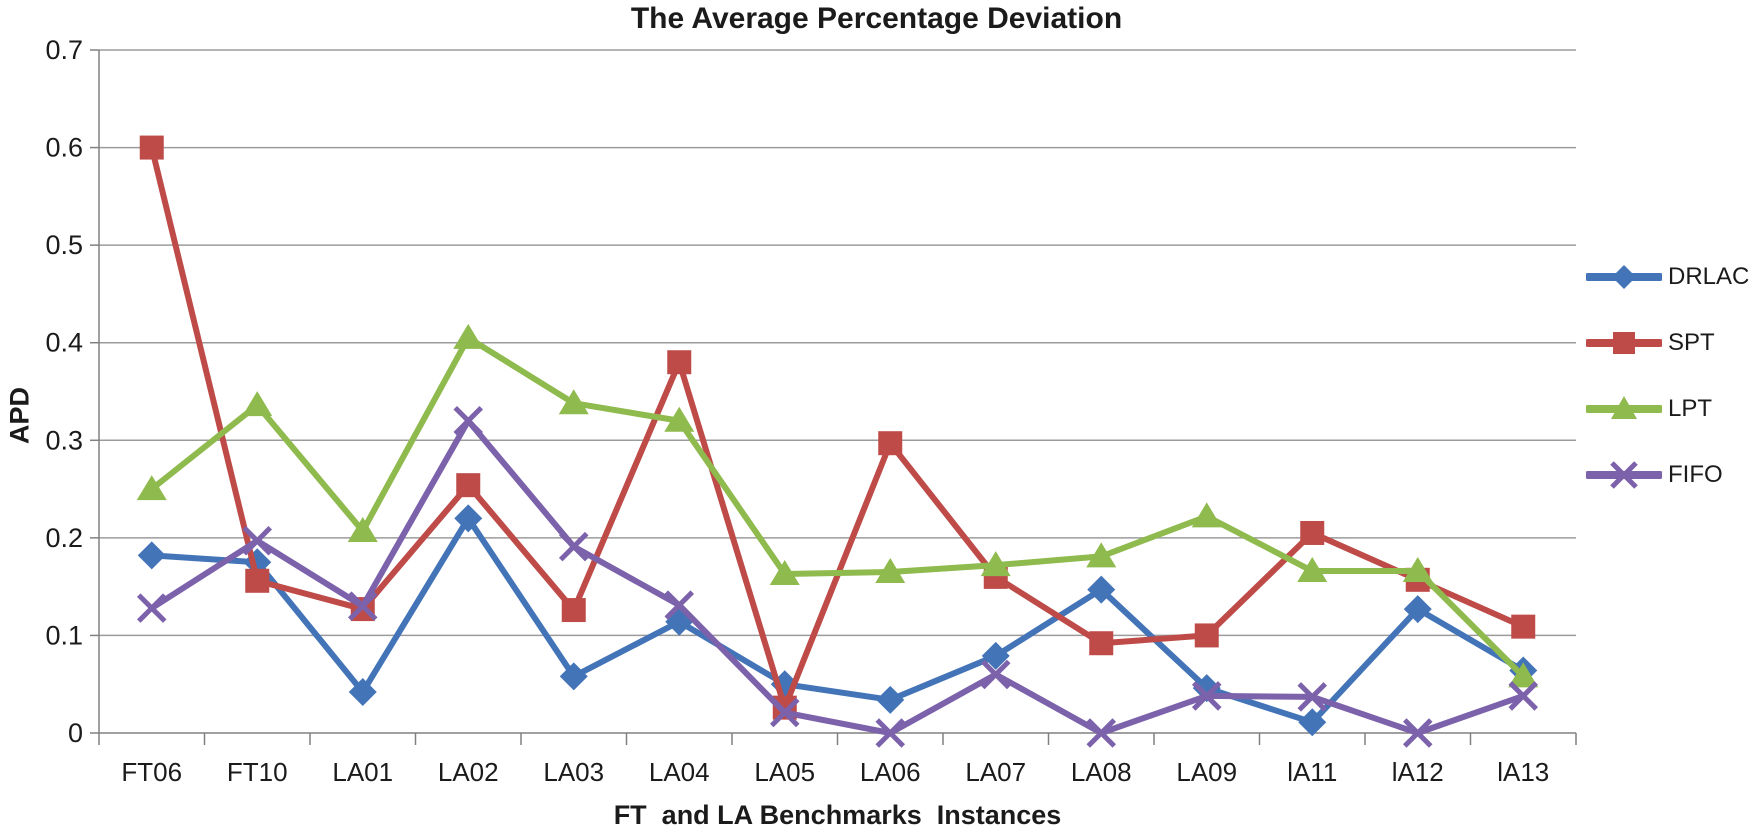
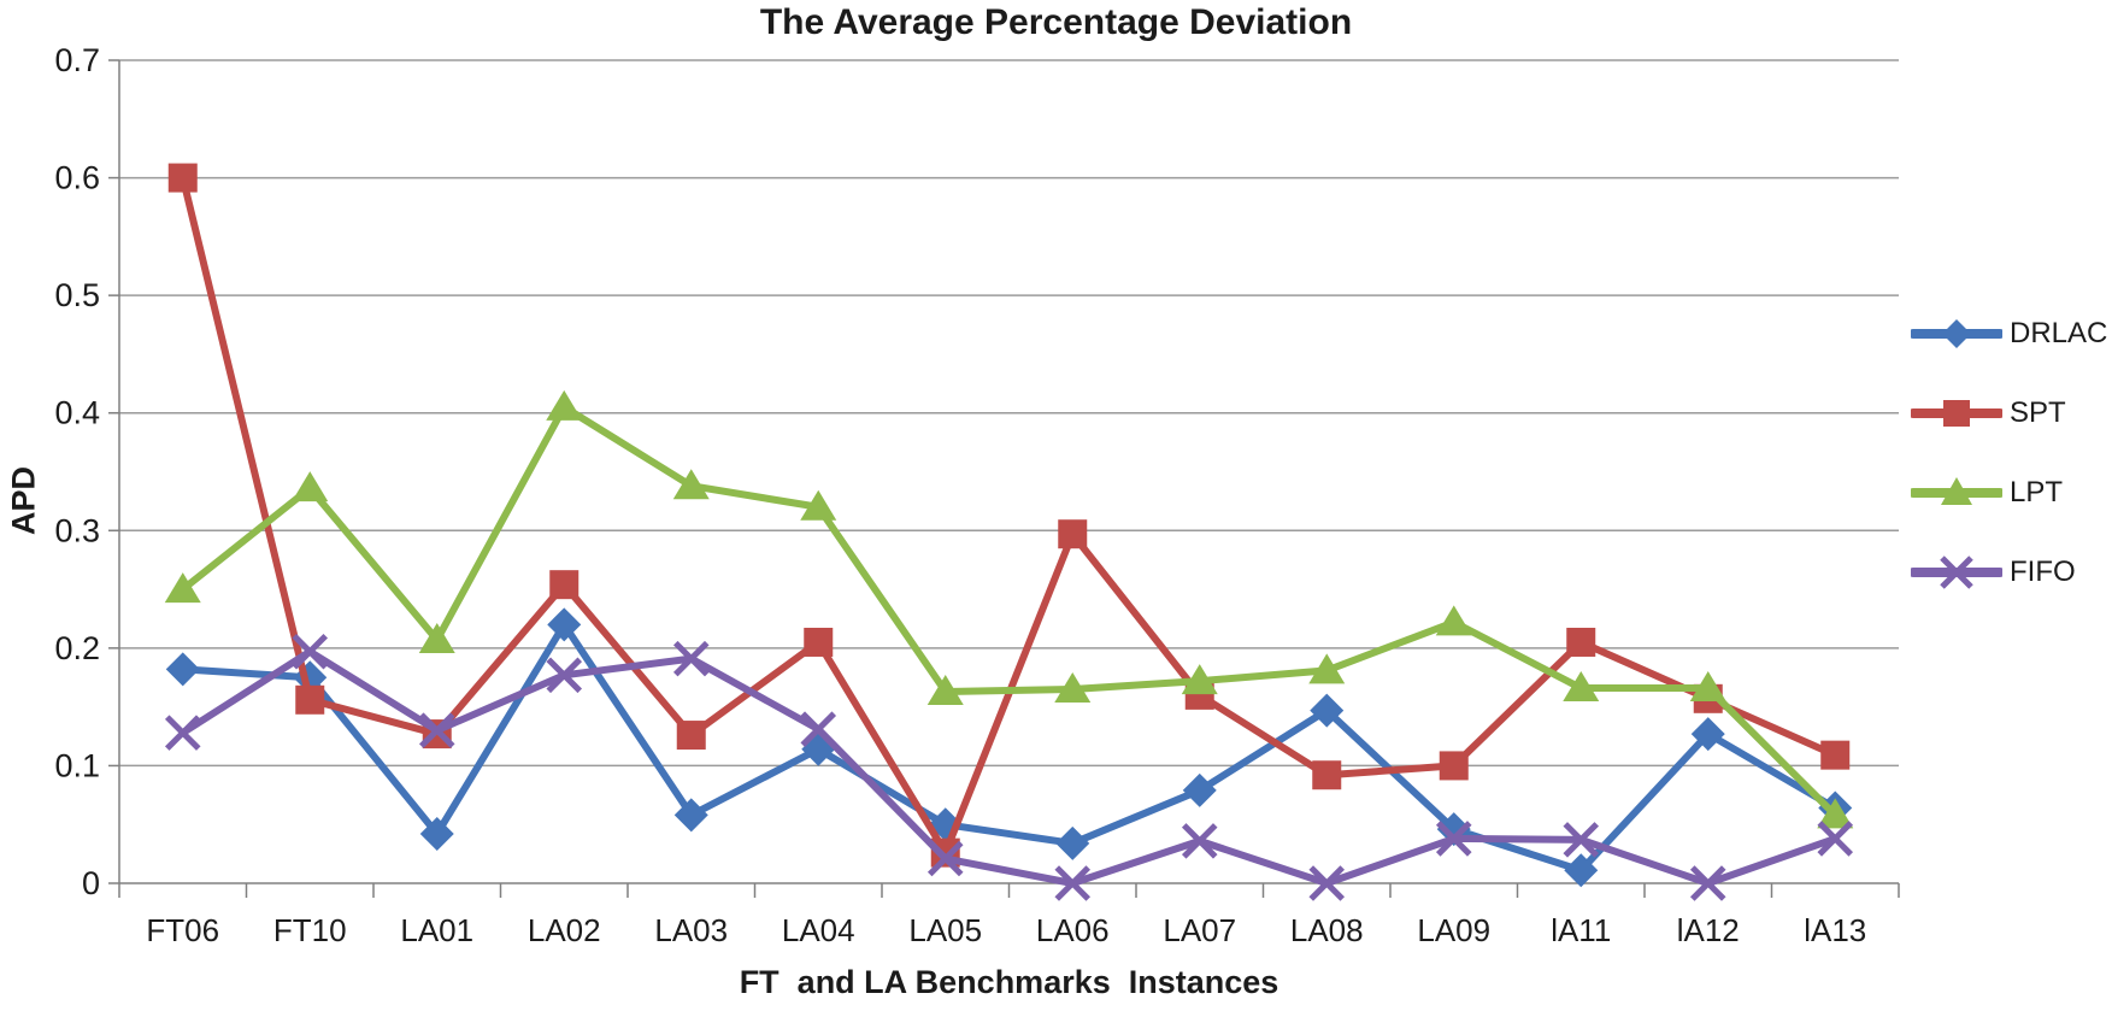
FIFO/LA02: 0.32 -> 0.18
SPT/LA04: 0.38 -> 0.20
FIFO/LA07: 0.06 -> 0.04
